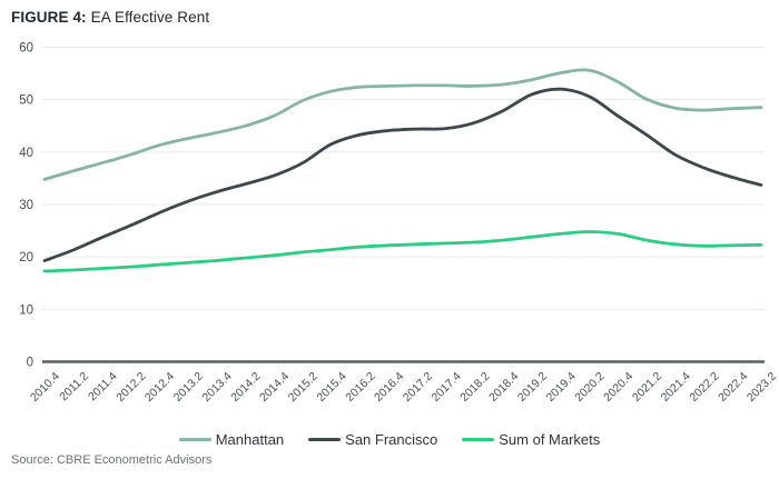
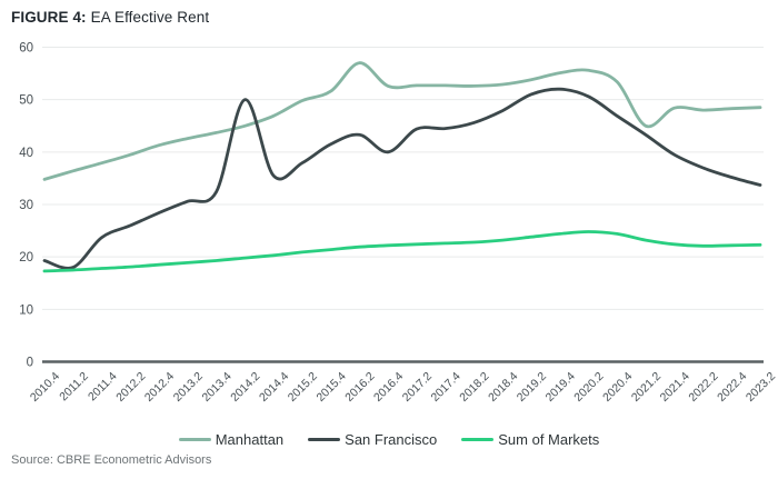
San Francisco/2011.2: 21 -> 18
San Francisco/2014.2: 34 -> 50
Manhattan/2016.2: 52 -> 57
San Francisco/2016.4: 44 -> 40
Manhattan/2021.2: 50 -> 45
